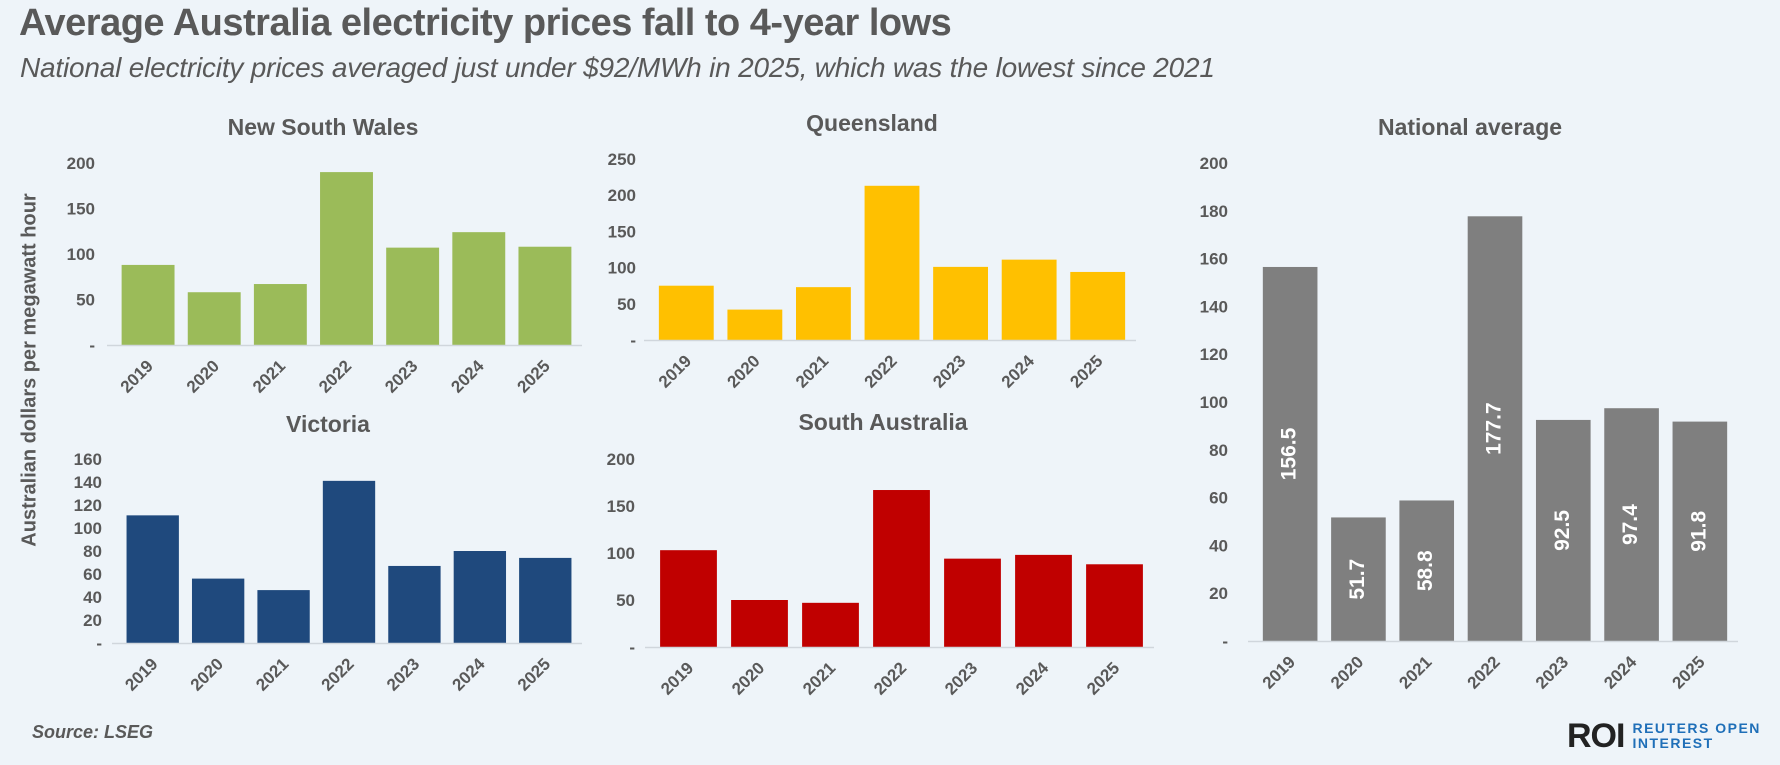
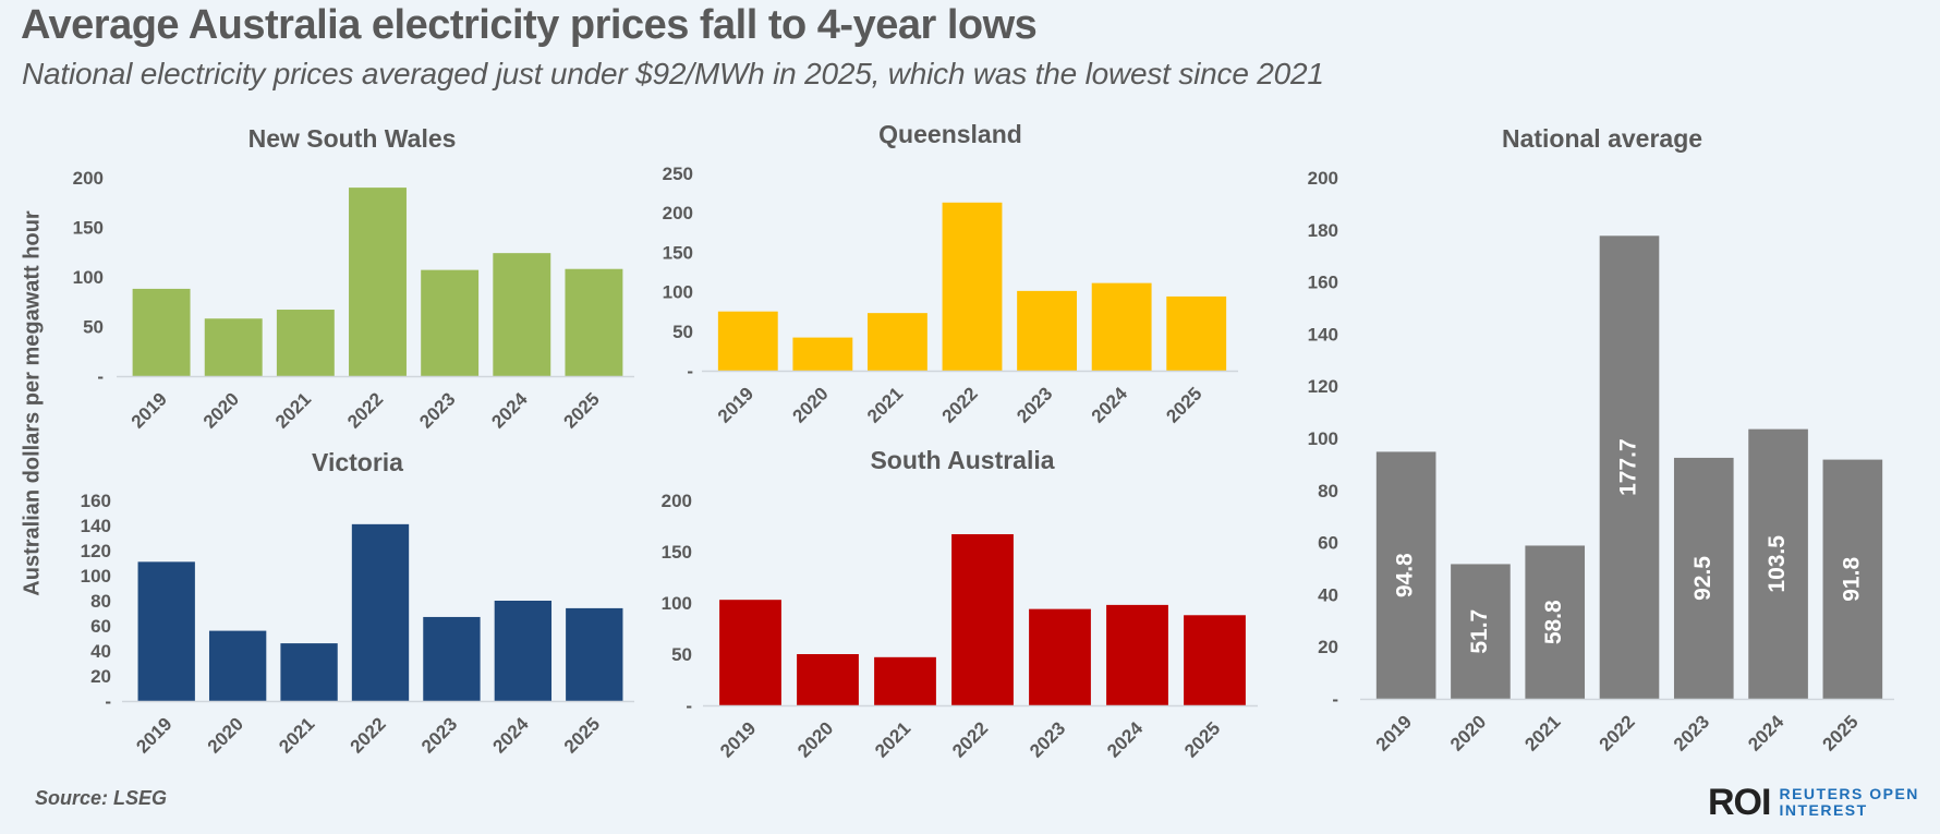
National average/2019: 156.5 -> 94.8
National average/2024: 97.4 -> 103.5
